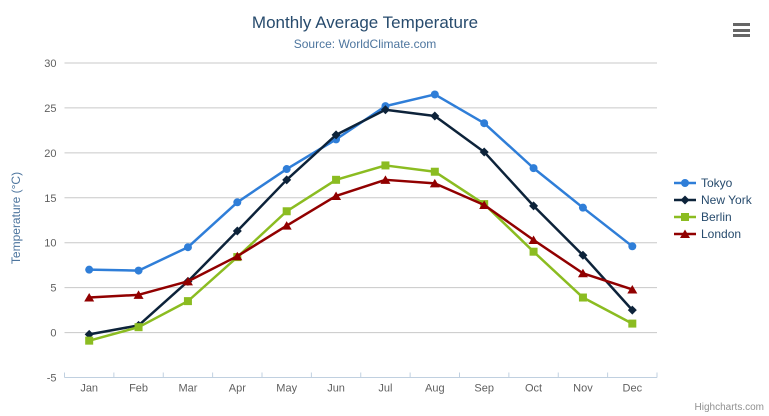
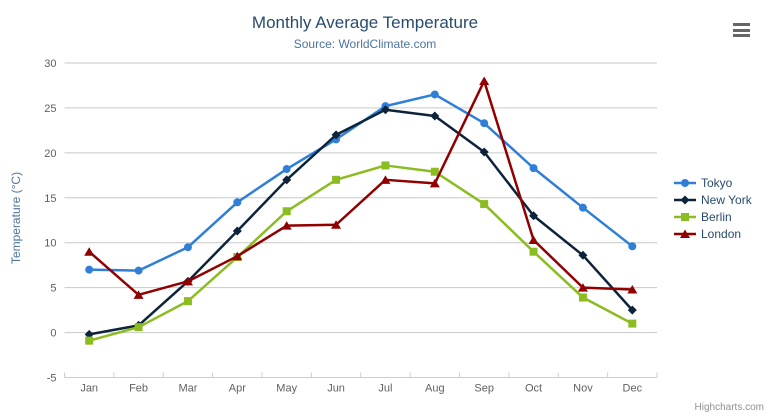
London/Jan: 4 -> 9
London/Jun: 15 -> 12
London/Sep: 14 -> 28
New York/Oct: 14 -> 13
London/Nov: 7 -> 5
